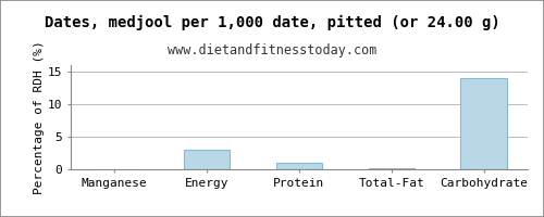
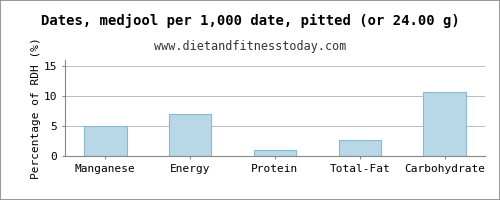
Manganese: 0.0 -> 5.0
Energy: 3.0 -> 7.0
Total-Fat: 0.1 -> 2.6
Carbohydrate: 14.0 -> 10.6
